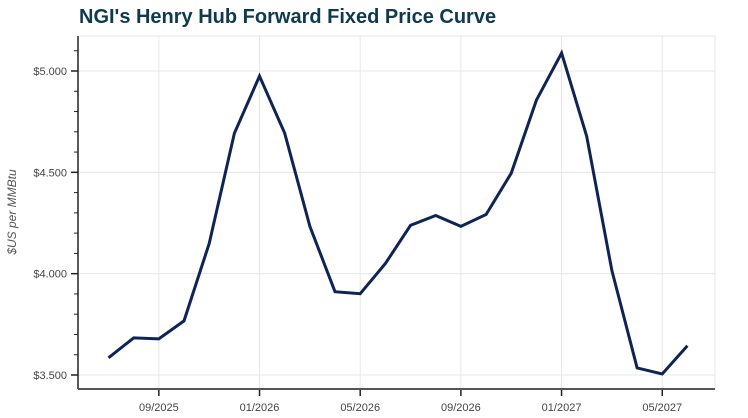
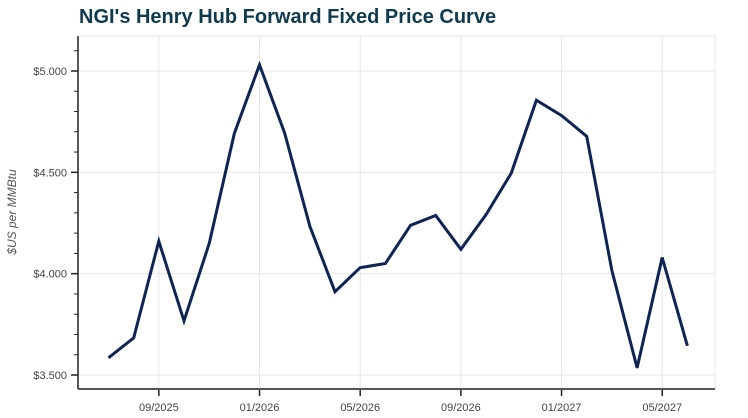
09/2025: $3.68 -> $4.16
01/2026: $4.97 -> $5.03
05/2026: $3.90 -> $4.03
09/2026: $4.23 -> $4.12
01/2027: $5.09 -> $4.78
05/2027: $3.50 -> $4.08
